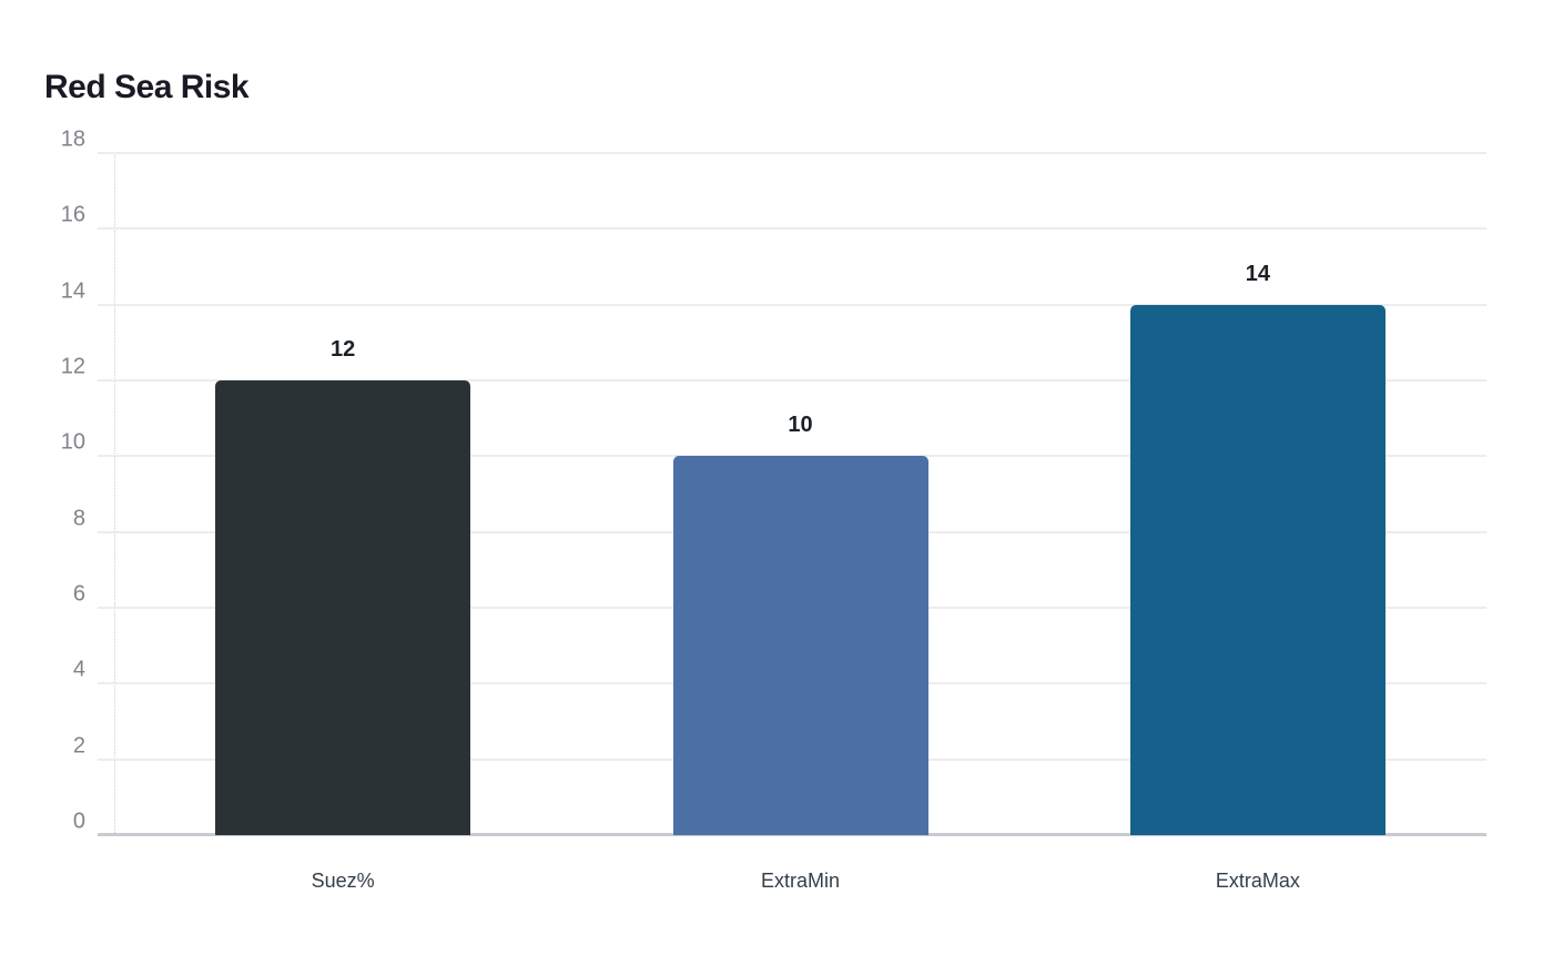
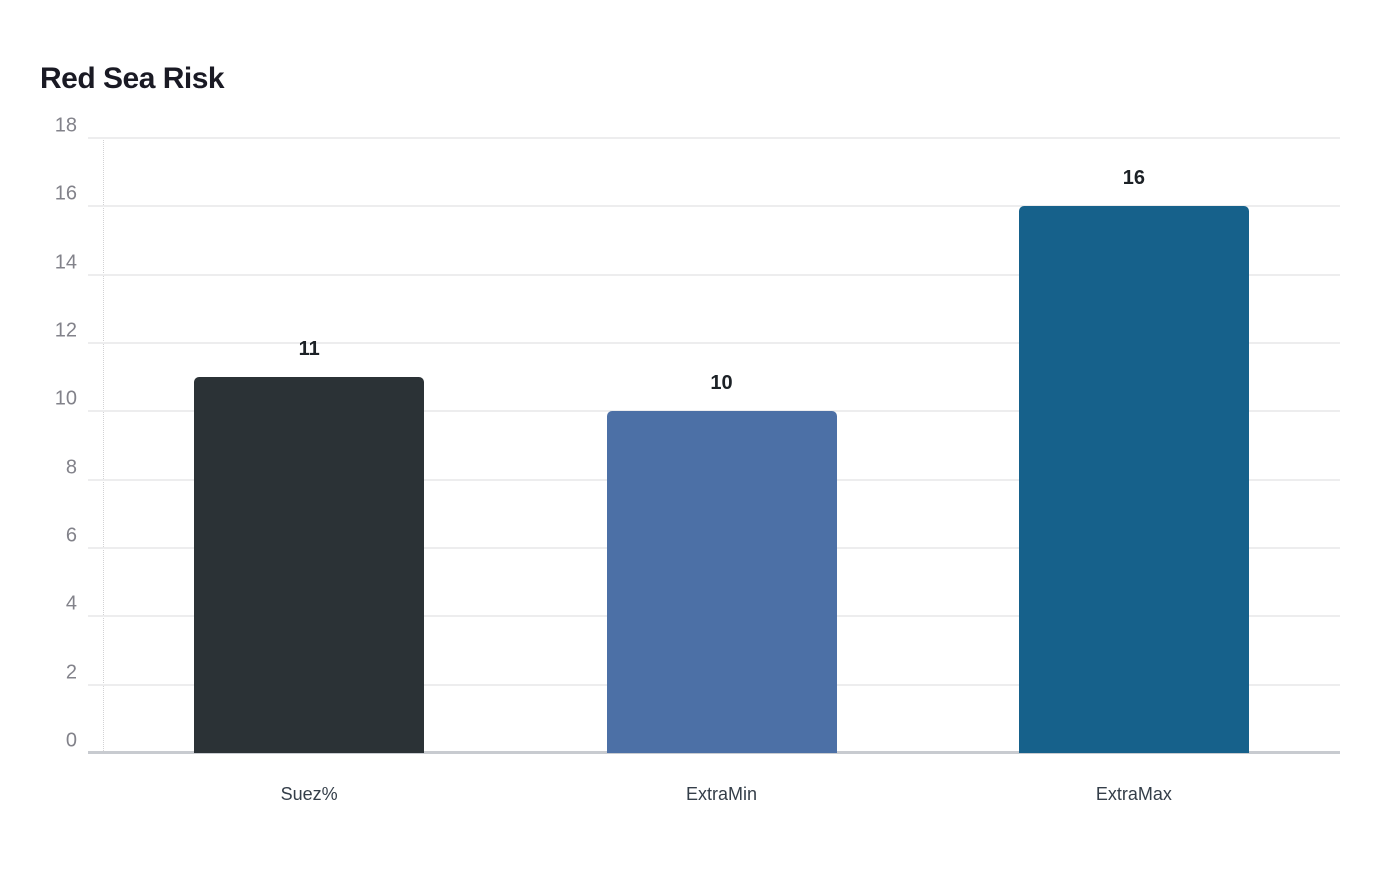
Suez%: 12 -> 11
ExtraMax: 14 -> 16
